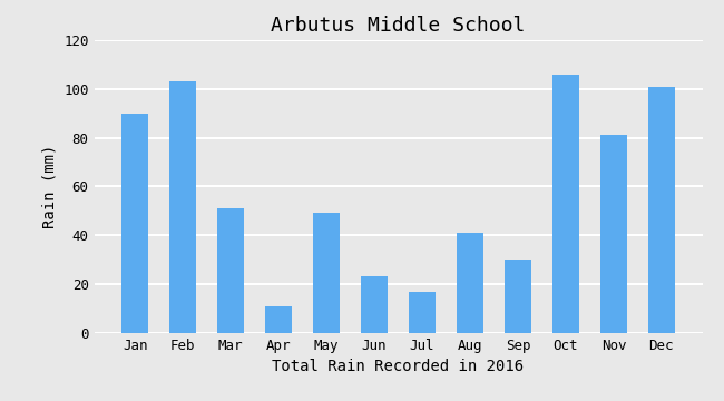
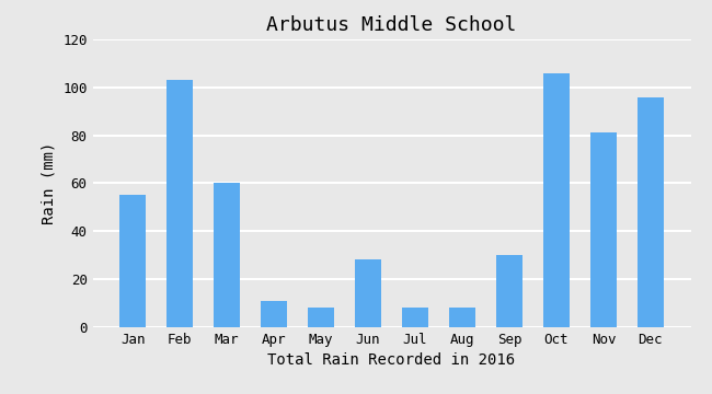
Jan: 90 -> 55
Mar: 51 -> 60
May: 49 -> 8
Jun: 23 -> 28
Jul: 17 -> 8
Aug: 41 -> 8
Dec: 101 -> 96
